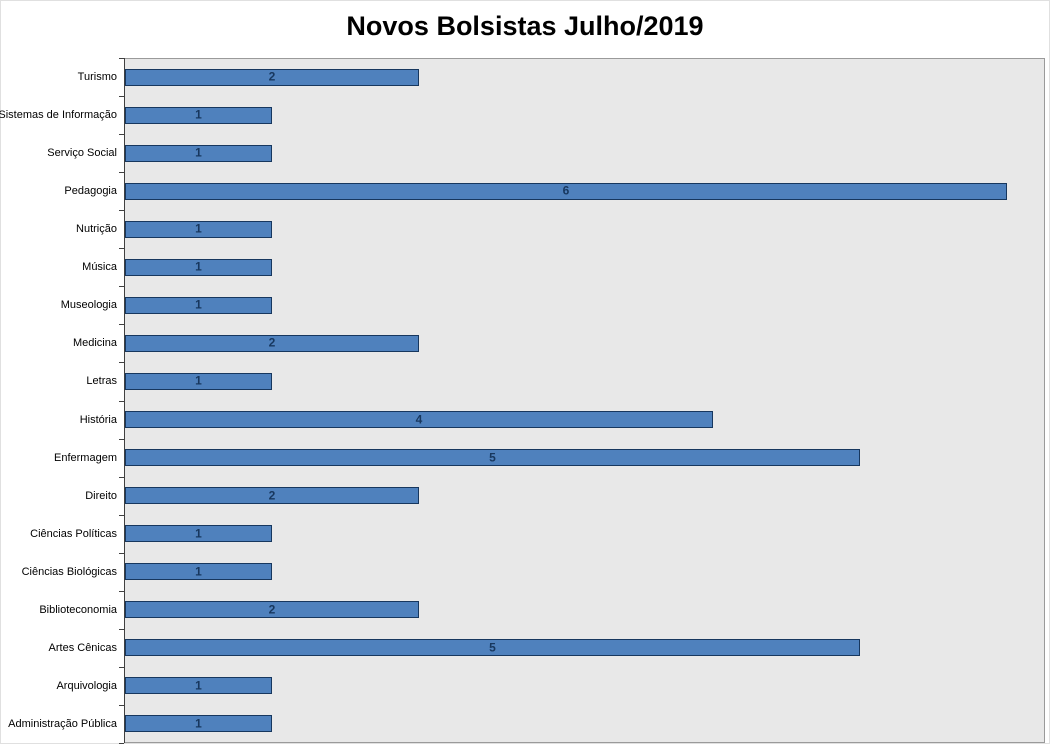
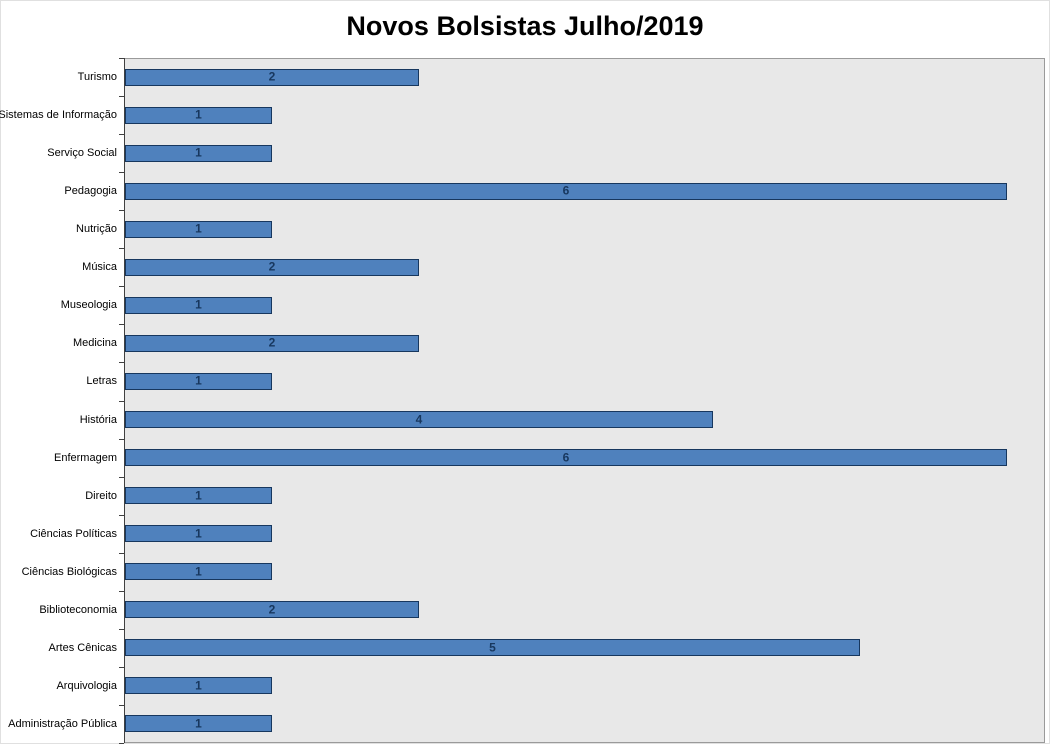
Música: 1 -> 2
Enfermagem: 5 -> 6
Direito: 2 -> 1
